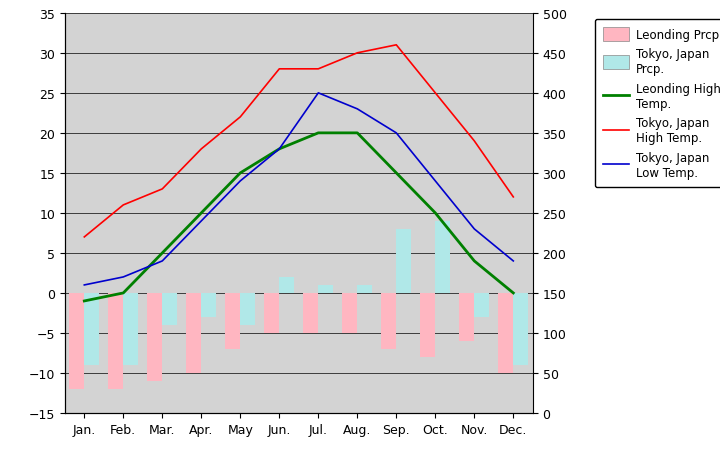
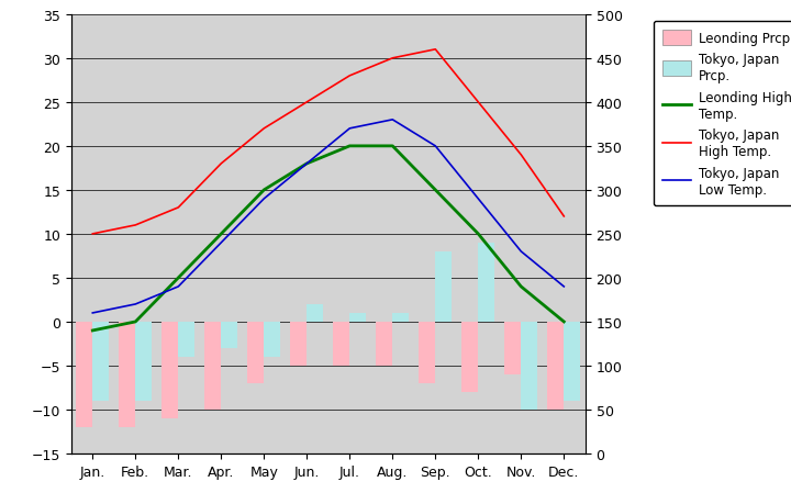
Tokyo, Japan High Temp./Jan.: 7 -> 10
Tokyo, Japan High Temp./Jun.: 28 -> 25
Tokyo, Japan Low Temp./Jul.: 25 -> 22
Tokyo, Japan Prcp./Nov.: -3 -> -10
